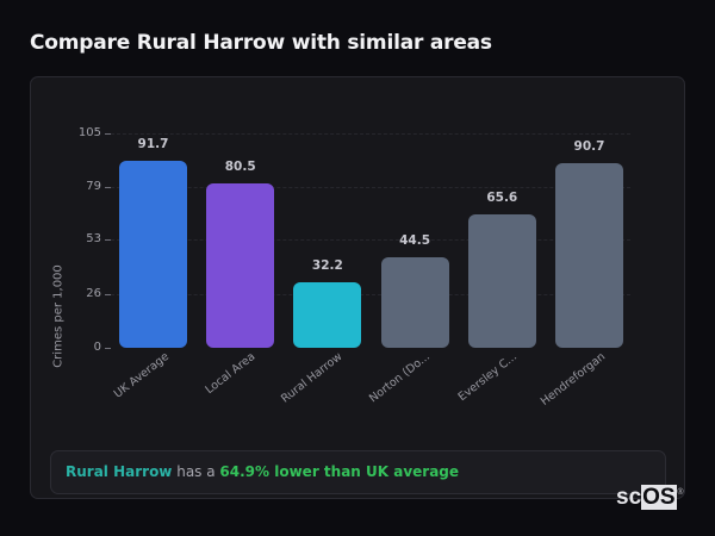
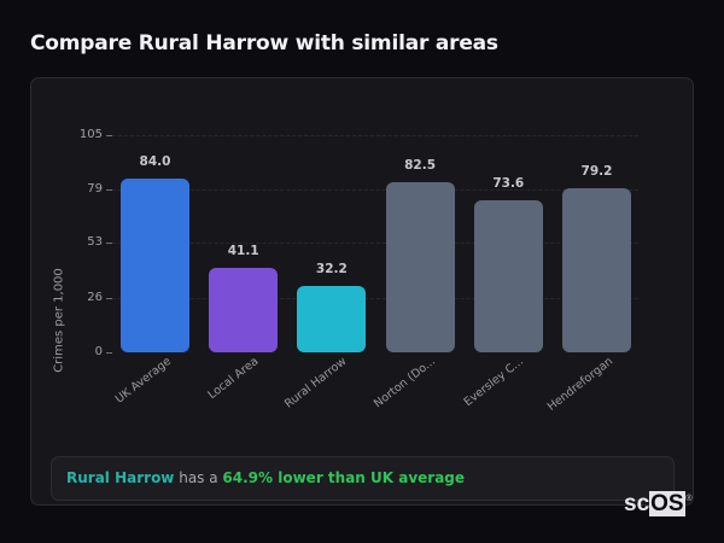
UK Average: 91.7 -> 84.0
Local Area: 80.5 -> 41.1
Norton (Do...: 44.5 -> 82.5
Eversley C...: 65.6 -> 73.6
Hendreforgan: 90.7 -> 79.2
